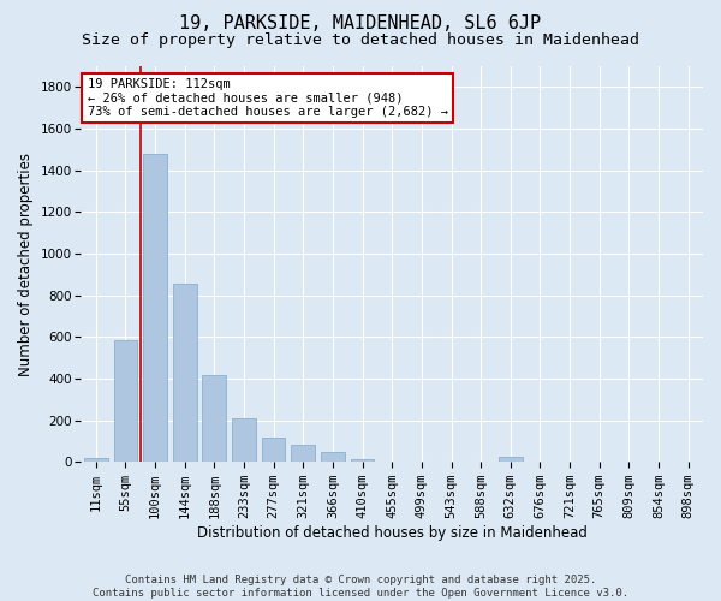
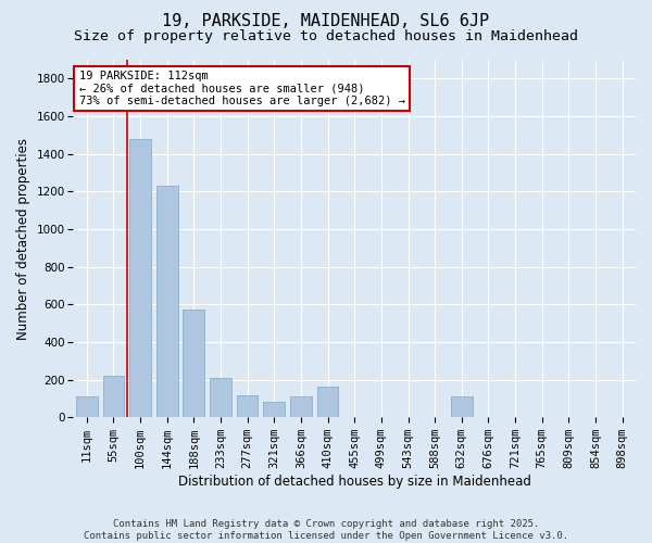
11sqm: 20 -> 110
55sqm: 580 -> 220
144sqm: 860 -> 1230
188sqm: 420 -> 570
366sqm: 50 -> 110
410sqm: 10 -> 160
632sqm: 20 -> 110
